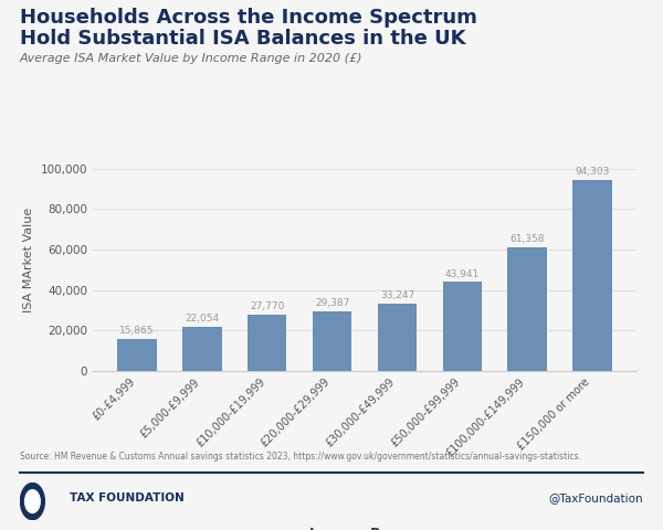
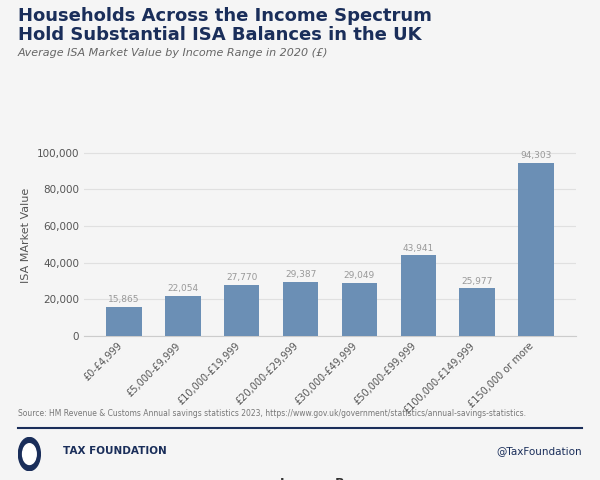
£30,000-£49,999: 33,247 -> 29,049
£100,000-£149,999: 61,358 -> 25,977
